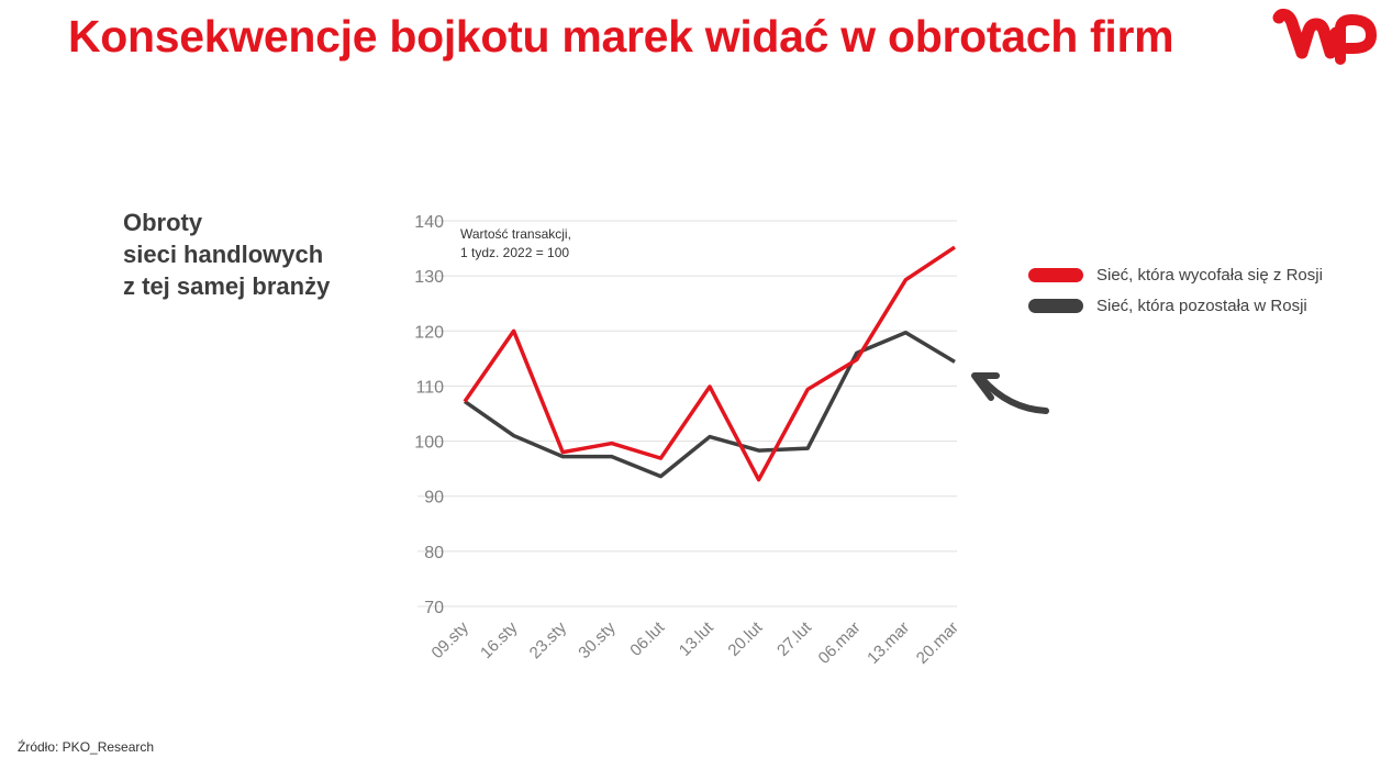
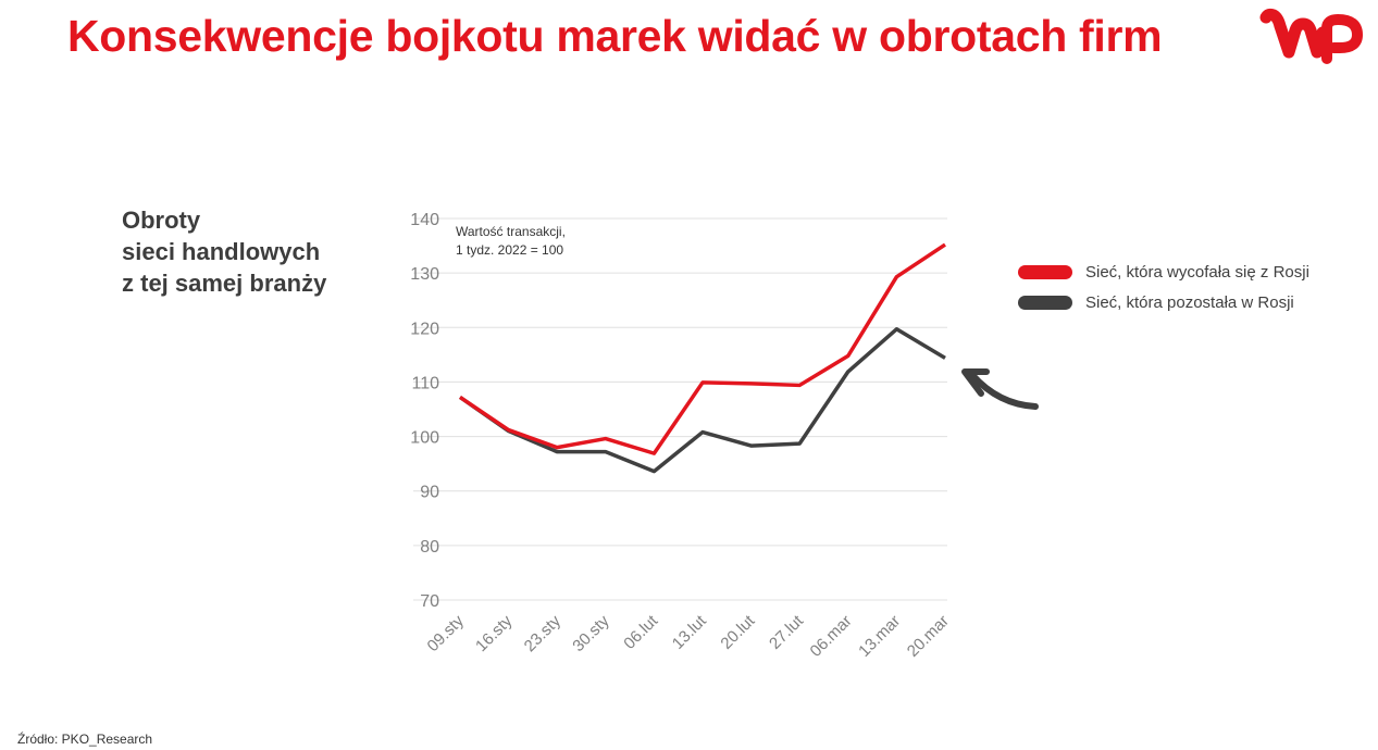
Sieć, która wycofała się z Rosji/16.sty: 120 -> 101
Sieć, która wycofała się z Rosji/20.lut: 93 -> 110
Sieć, która pozostała w Rosji/06.mar: 116 -> 112
